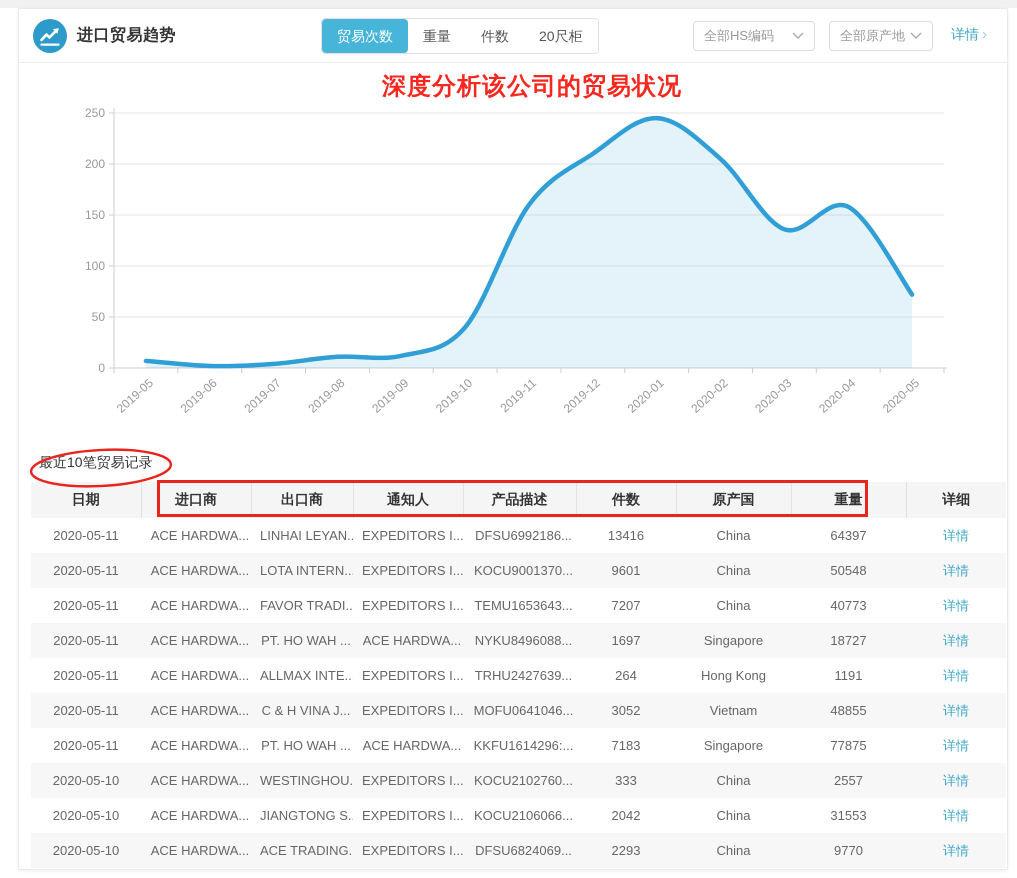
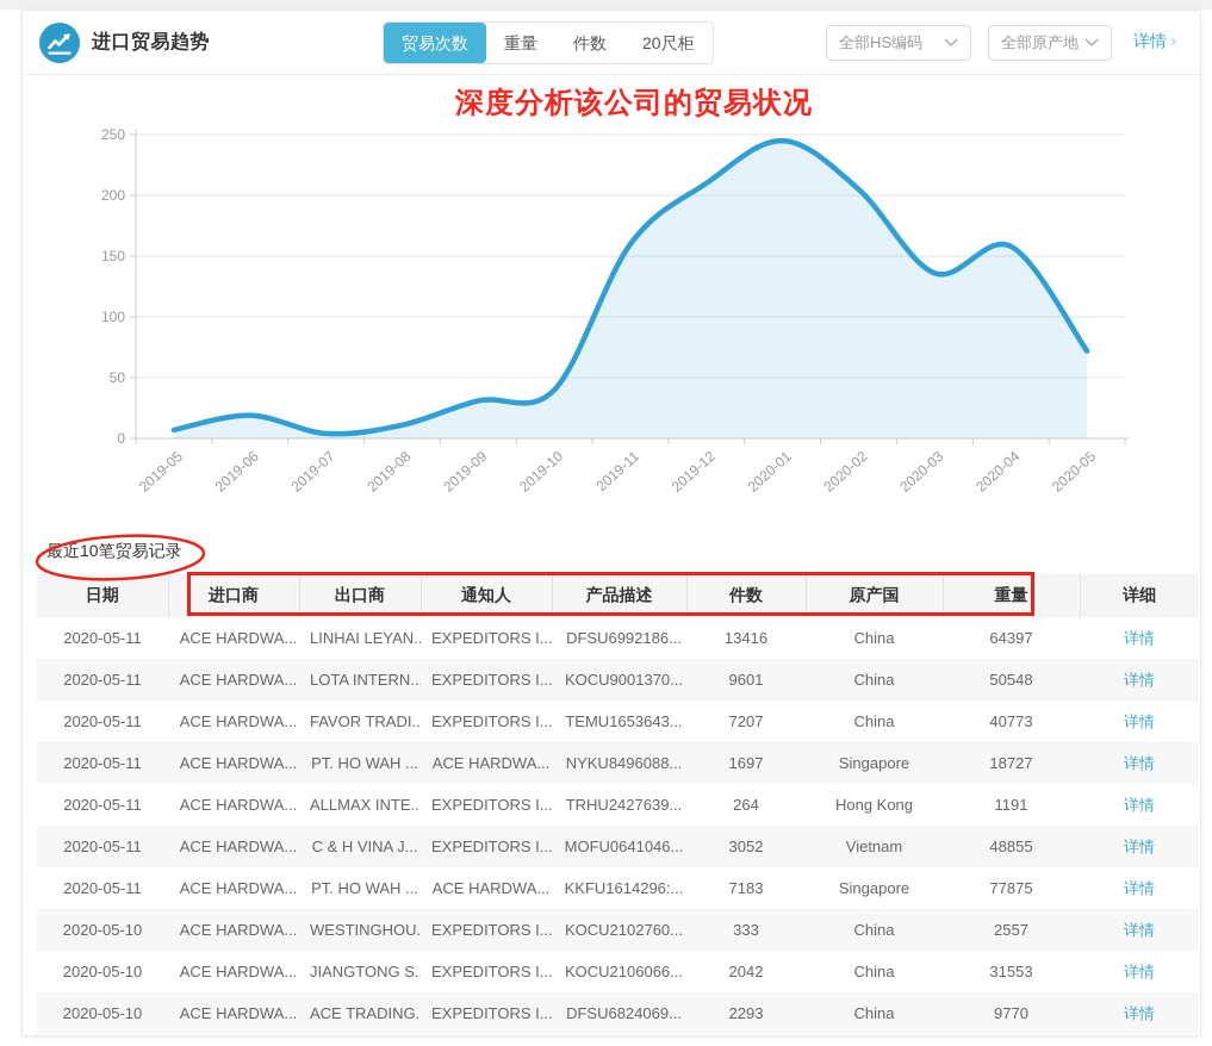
2019-06: 2 -> 19
2019-09: 12 -> 31
